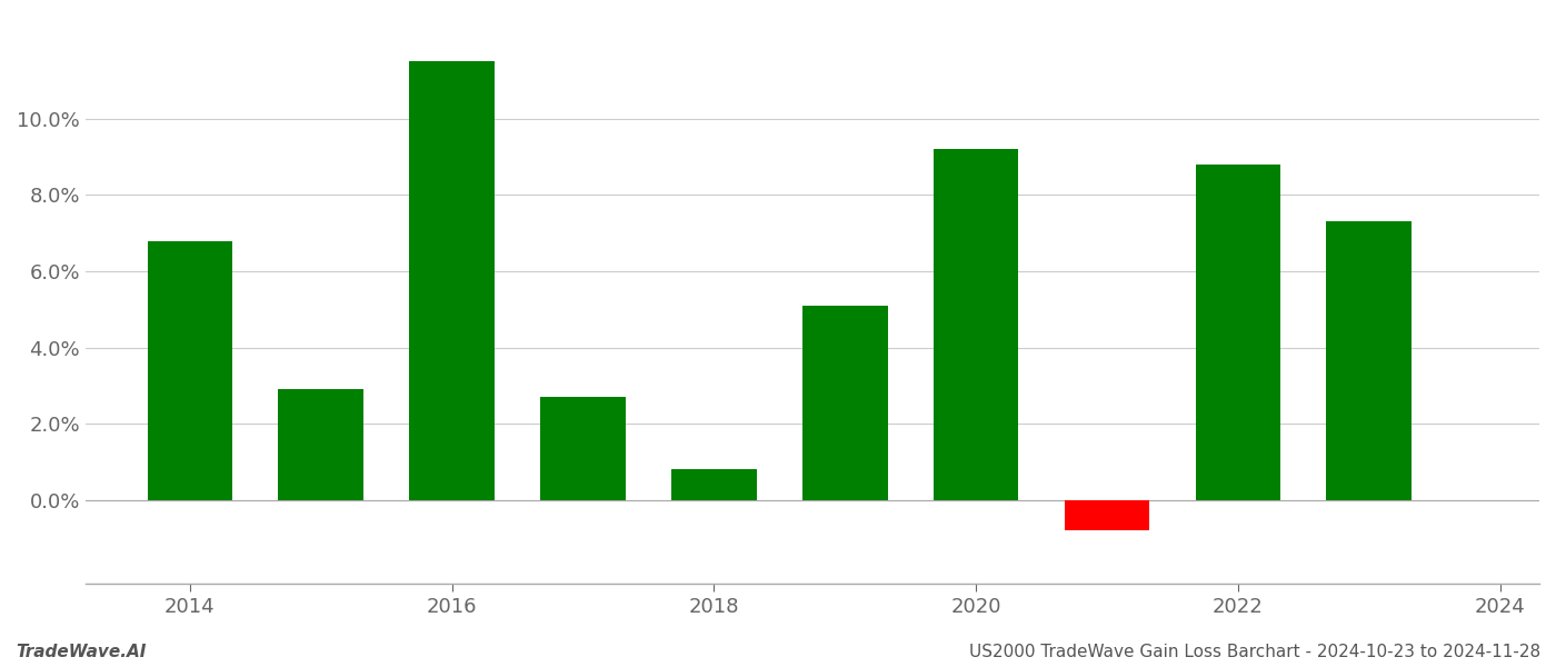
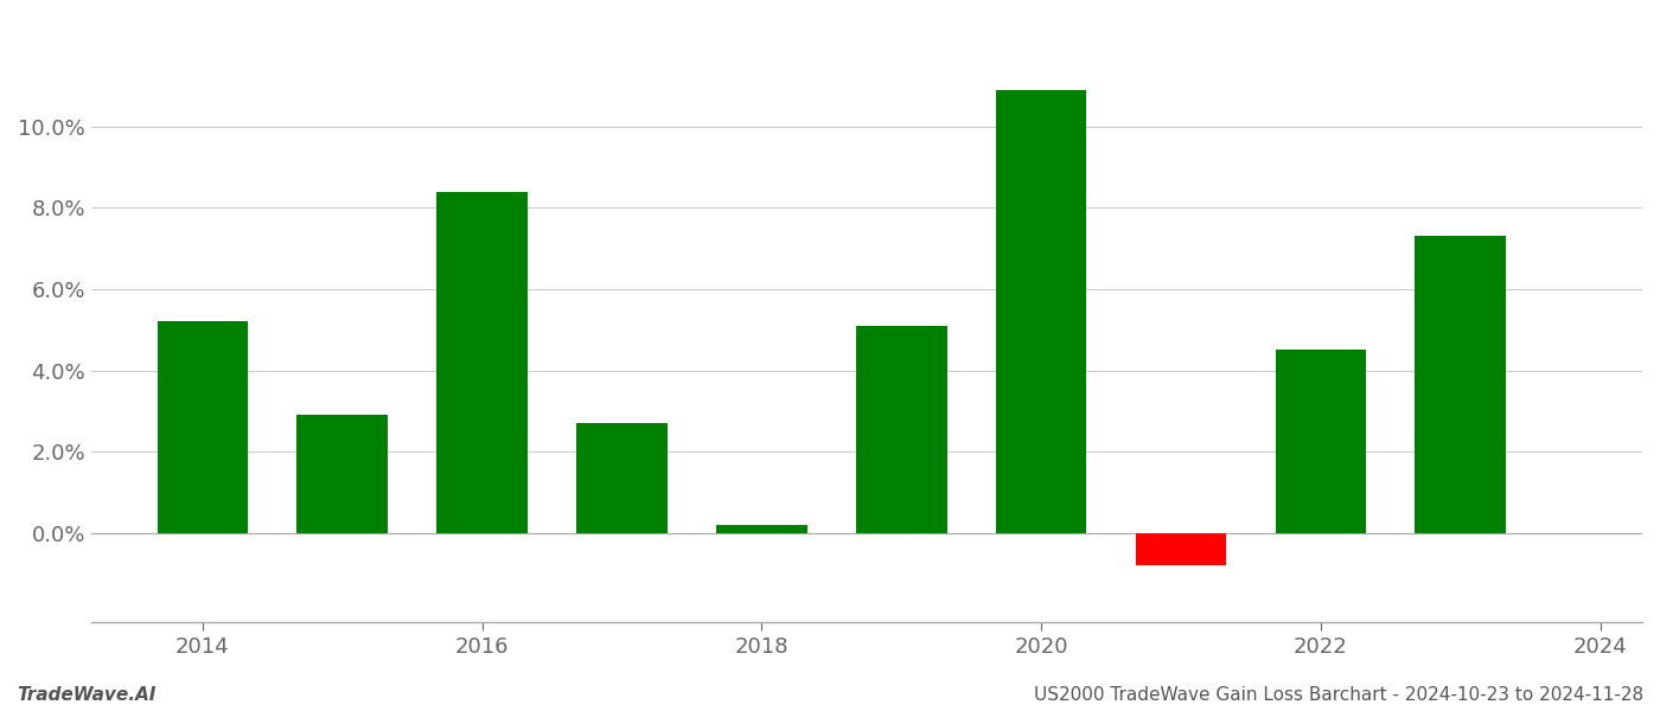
2014: 6.8% -> 5.2%
2016: 11.5% -> 8.4%
2018: 0.8% -> 0.2%
2020: 9.2% -> 10.9%
2022: 8.8% -> 4.5%
